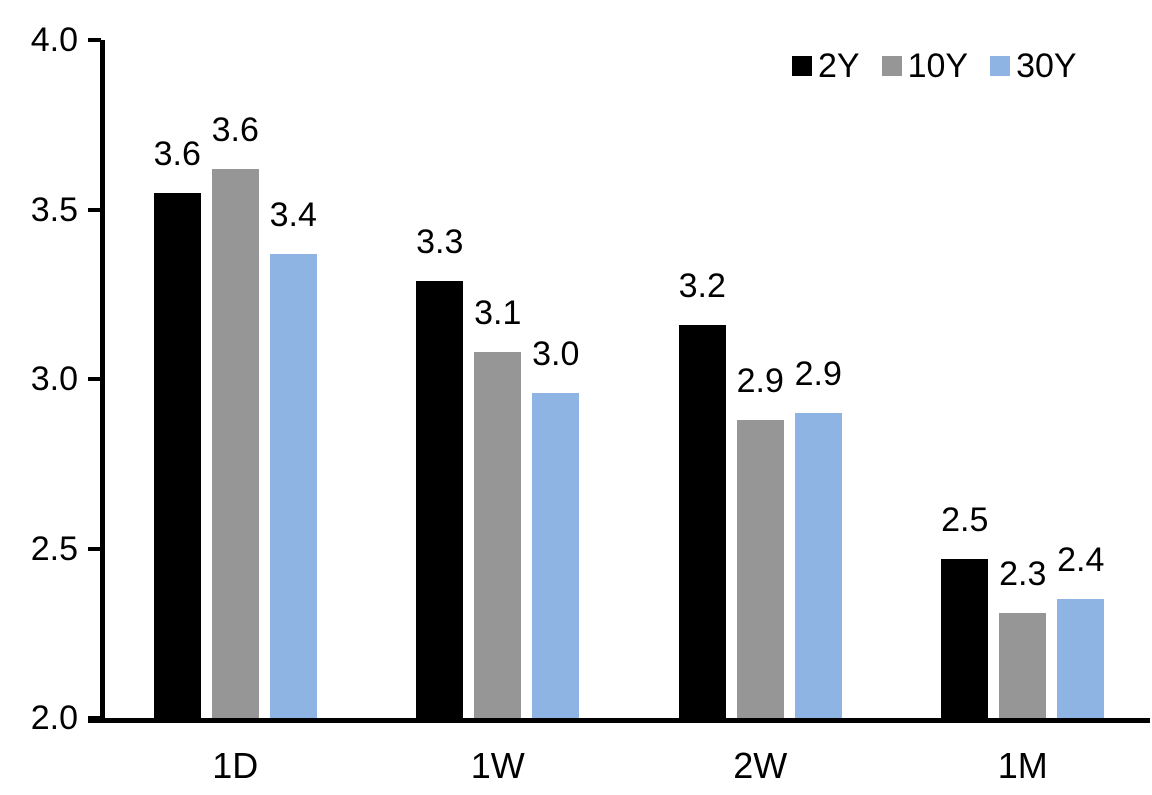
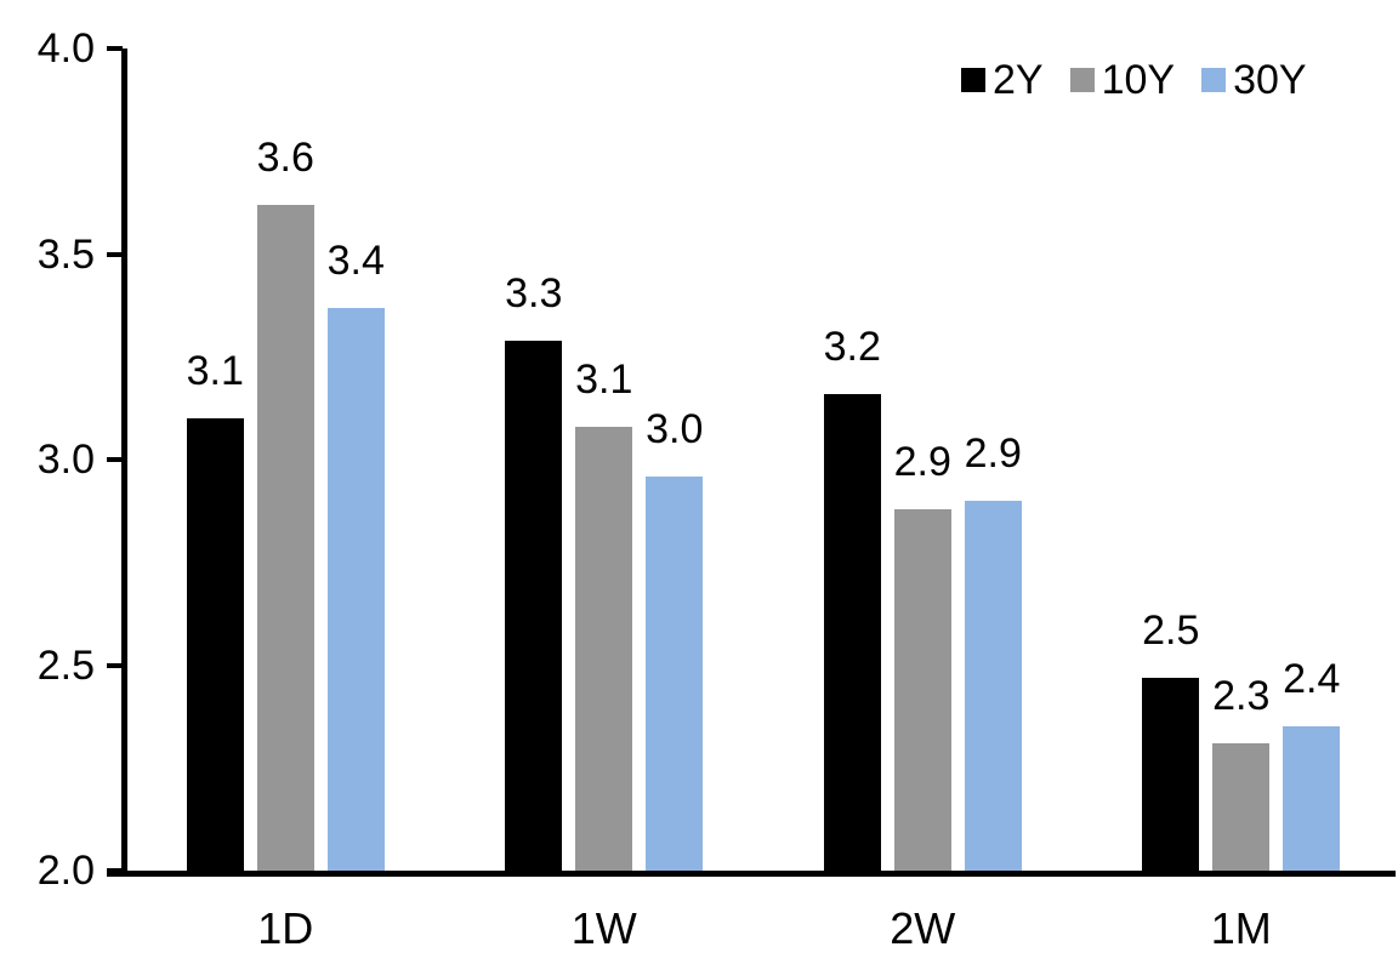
2Y/1D: 3.6 -> 3.1
